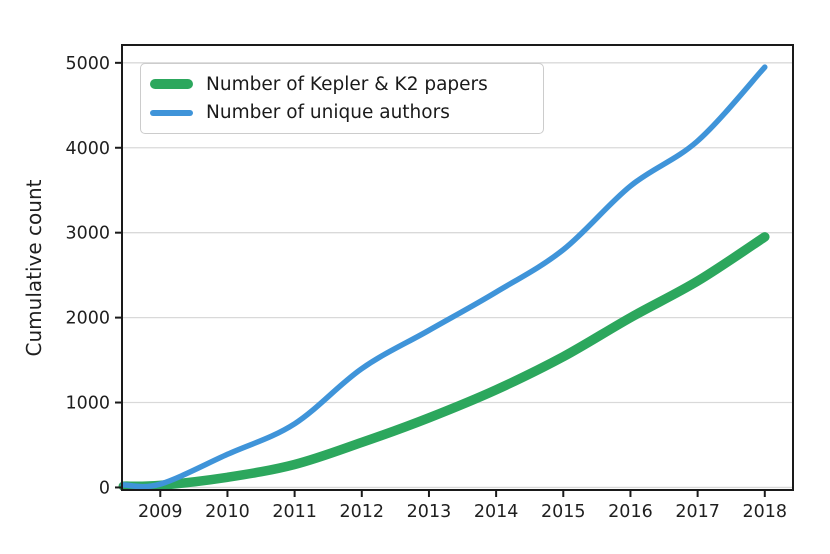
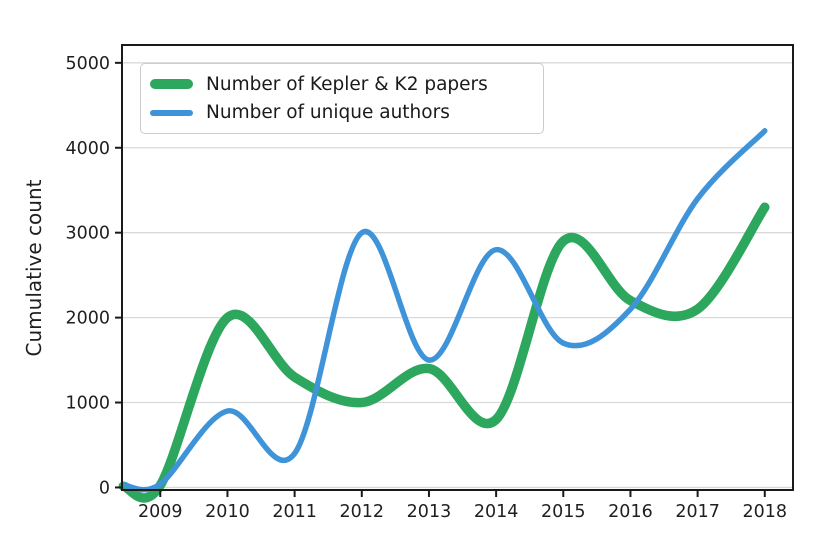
Number of Kepler & K2 papers/2010: 100 -> 2000
Number of unique authors/2010: 400 -> 900
Number of Kepler & K2 papers/2011: 300 -> 1300
Number of unique authors/2011: 800 -> 400
Number of Kepler & K2 papers/2012: 500 -> 1000
Number of unique authors/2012: 1400 -> 3000
Number of Kepler & K2 papers/2013: 800 -> 1400
Number of unique authors/2013: 1800 -> 1500
Number of Kepler & K2 papers/2014: 1200 -> 800
Number of unique authors/2014: 2300 -> 2800
Number of Kepler & K2 papers/2015: 1500 -> 2900
Number of unique authors/2015: 2800 -> 1700
Number of Kepler & K2 papers/2016: 2000 -> 2200
Number of unique authors/2016: 3600 -> 2100
Number of Kepler & K2 papers/2017: 2400 -> 2100
Number of unique authors/2017: 4100 -> 3400
Number of Kepler & K2 papers/2018: 3000 -> 3300
Number of unique authors/2018: 5000 -> 4200
